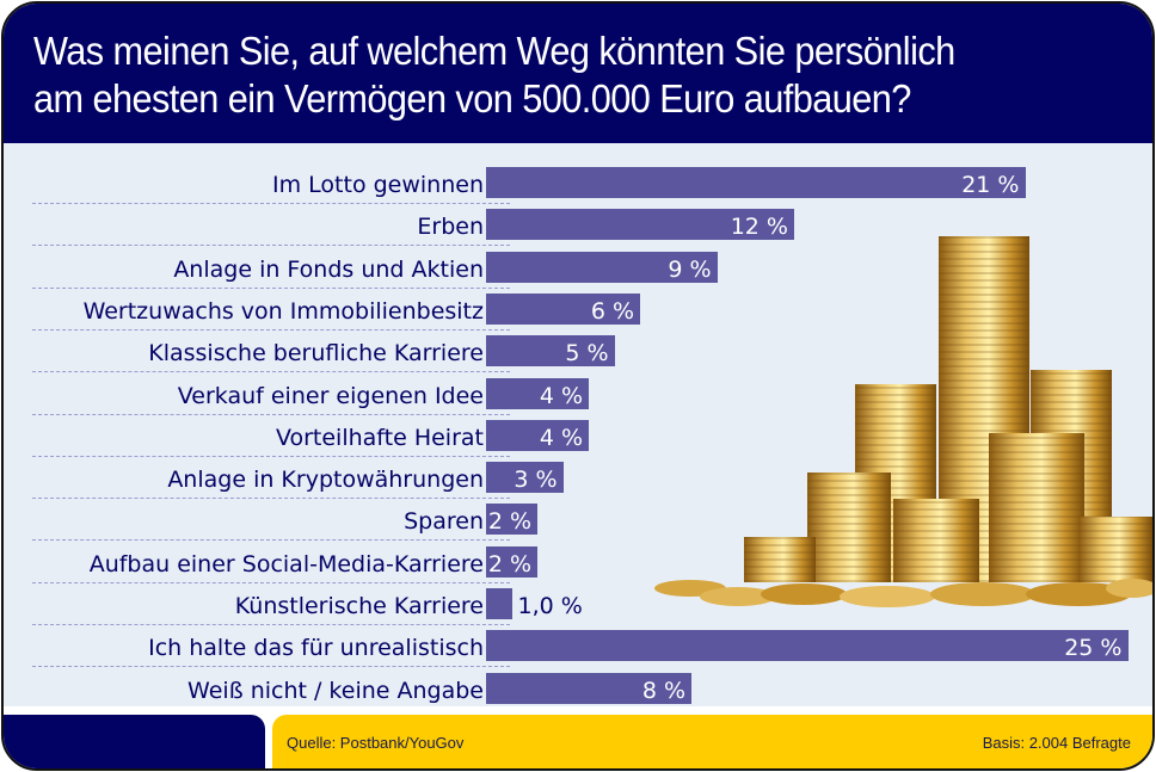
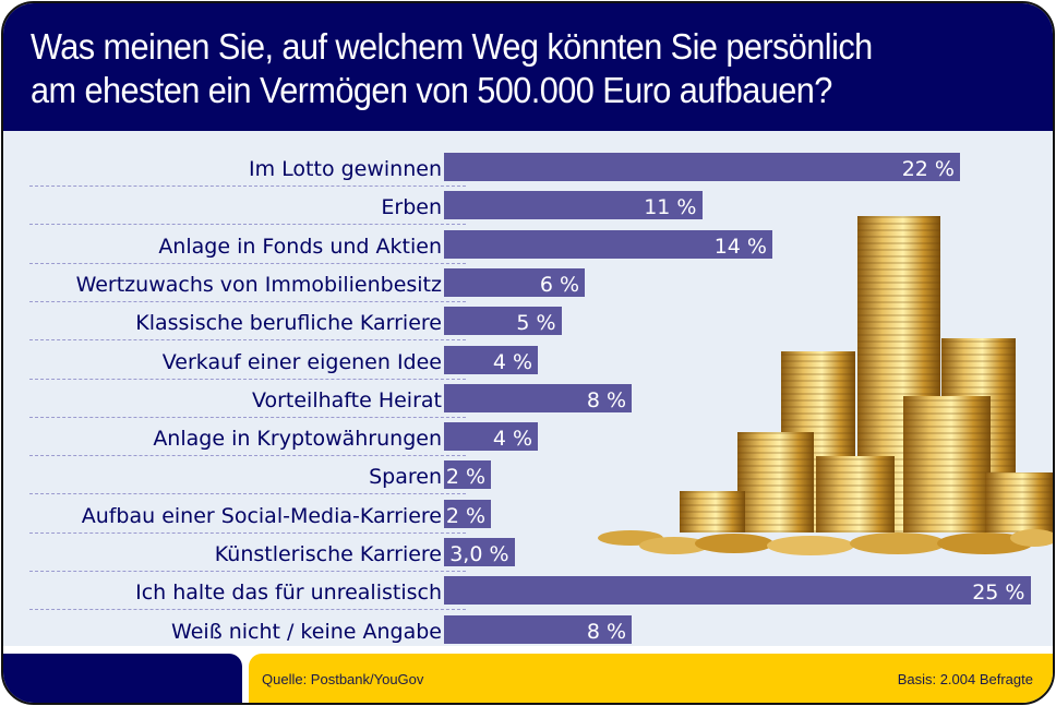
Im Lotto gewinnen: 21 -> 22
Erben: 12 -> 11
Anlage in Fonds und Aktien: 9 -> 14
Vorteilhafte Heirat: 4 -> 8
Anlage in Kryptowährungen: 3 -> 4
Künstlerische Karriere: 1,0 -> 3,0
